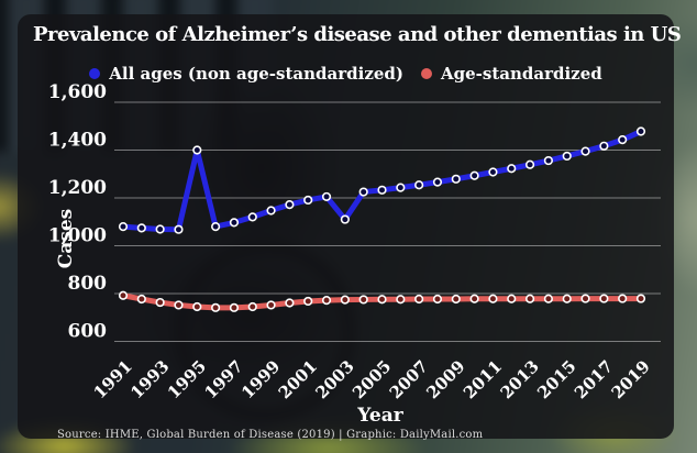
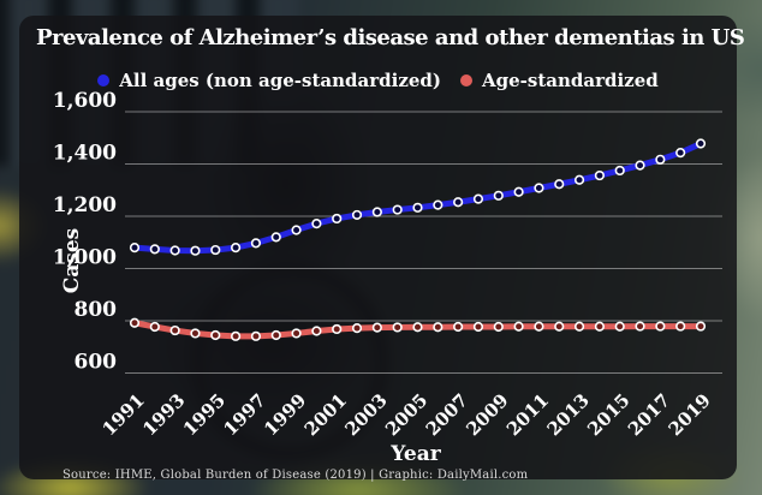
All ages (non age-standardized)/1995: 1400 -> 1070
All ages (non age-standardized)/2003: 1110 -> 1220
